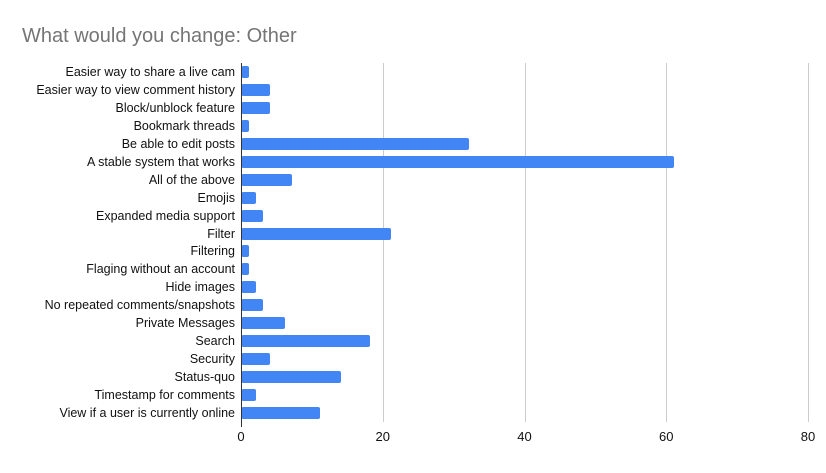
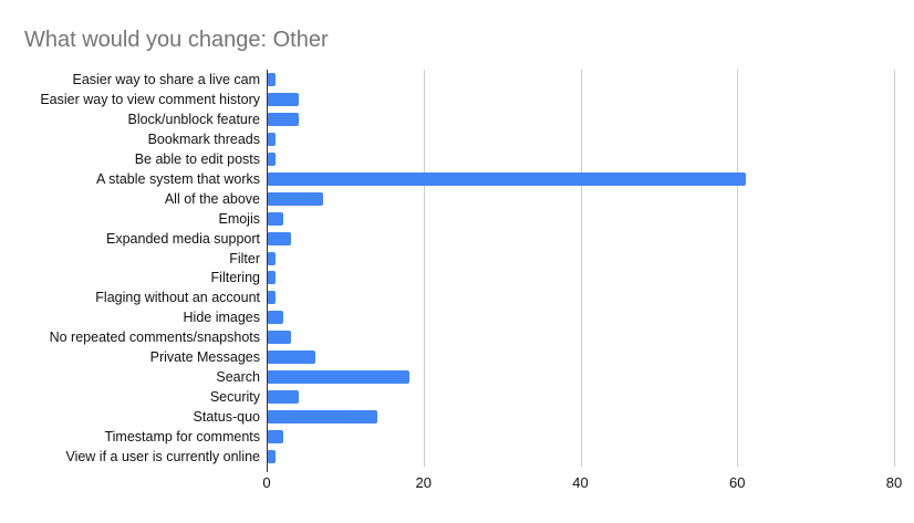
Be able to edit posts: 32 -> 1
Filter: 21 -> 1
View if a user is currently online: 11 -> 1
